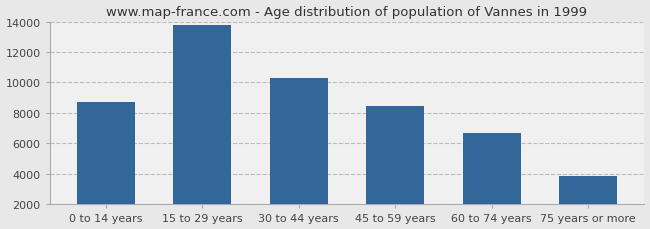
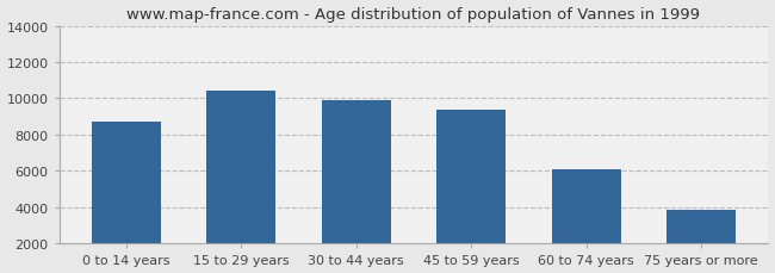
15 to 29 years: 13800 -> 10400
30 to 44 years: 10300 -> 9900
45 to 59 years: 8400 -> 9400
60 to 74 years: 6700 -> 6100
